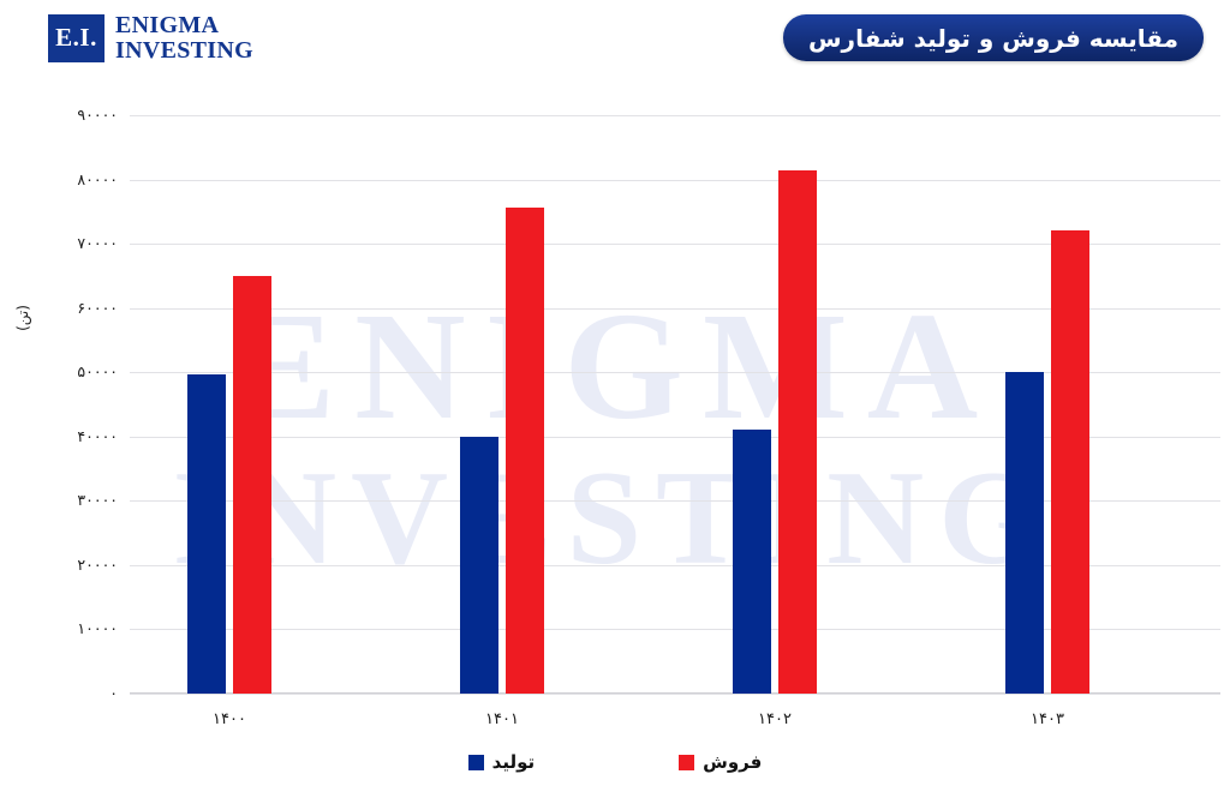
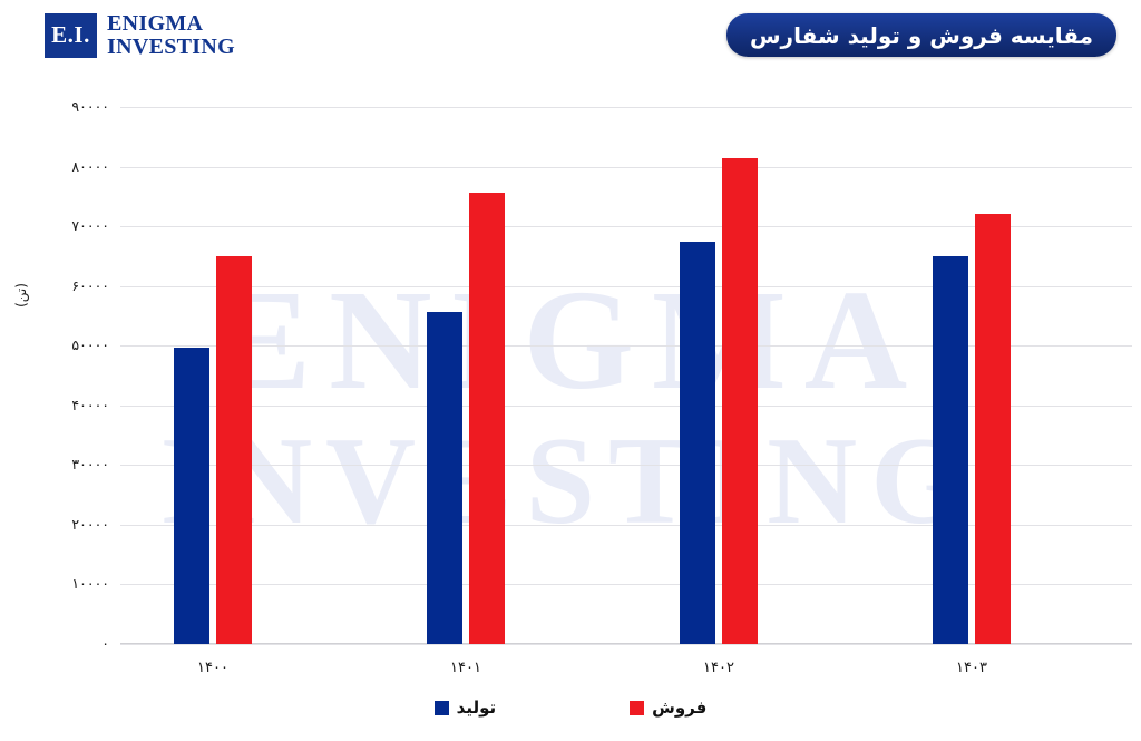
تولید/۱۴۰۱: 40000 -> 56000
تولید/۱۴۰۲: 41000 -> 67000
تولید/۱۴۰۳: 50000 -> 65000
